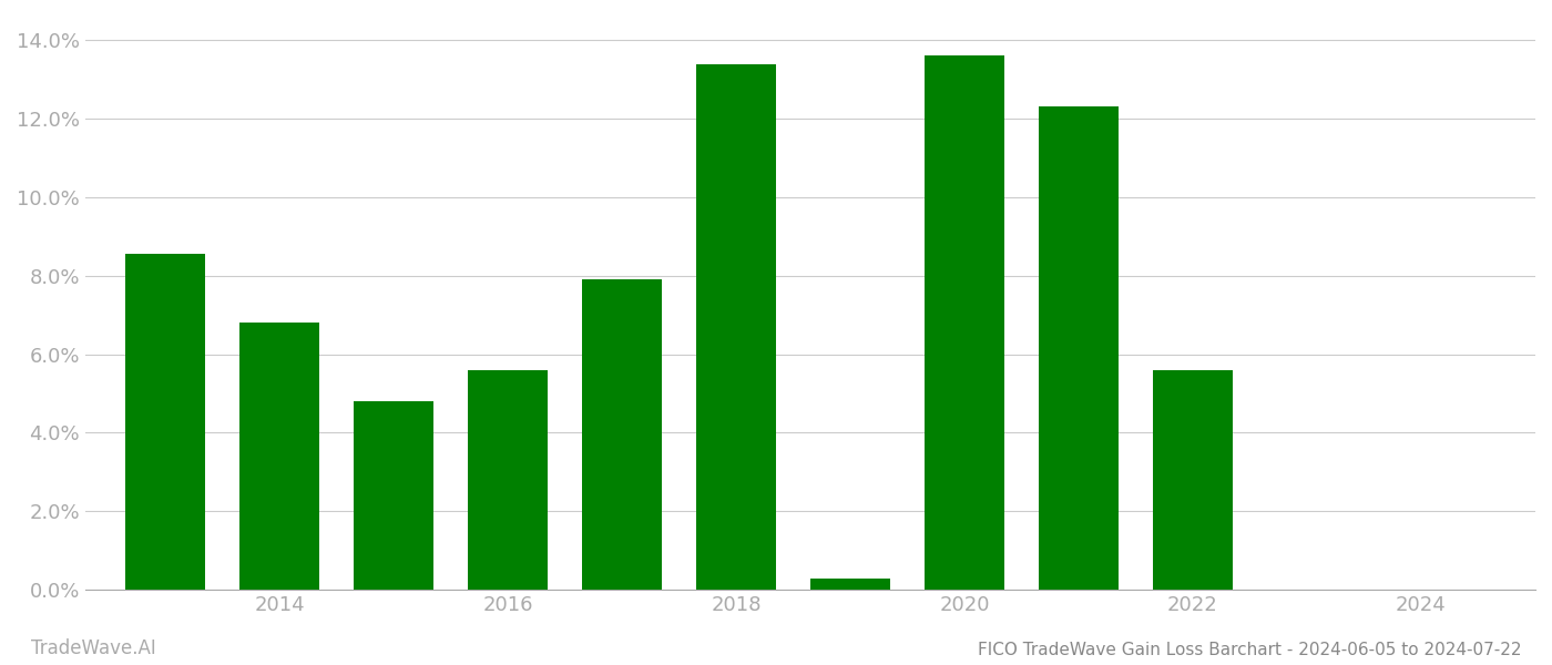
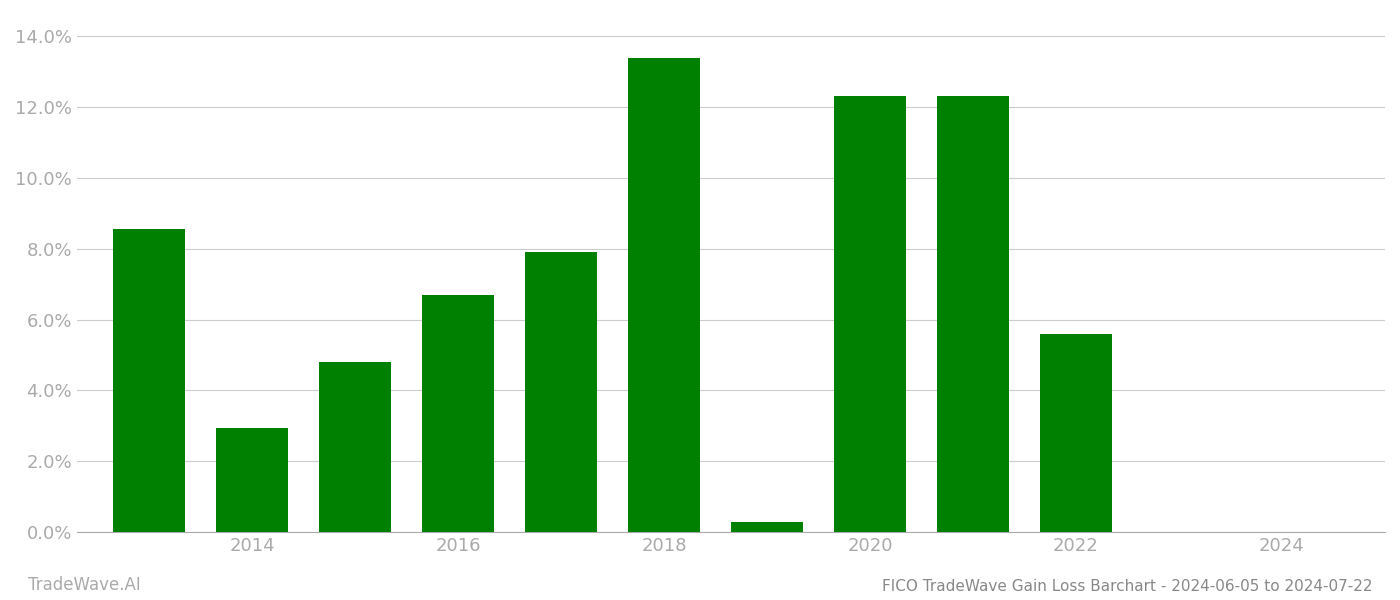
2014: 6.80% -> 2.95%
2016: 5.60% -> 6.70%
2020: 13.60% -> 12.30%
